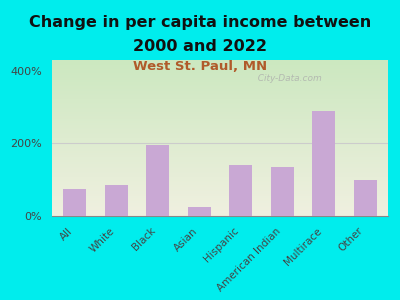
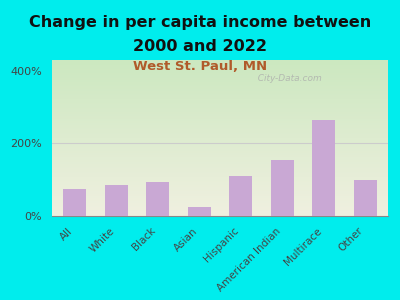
Black: 195% -> 95%
Hispanic: 140% -> 110%
American Indian: 135% -> 155%
Multirace: 290% -> 265%
